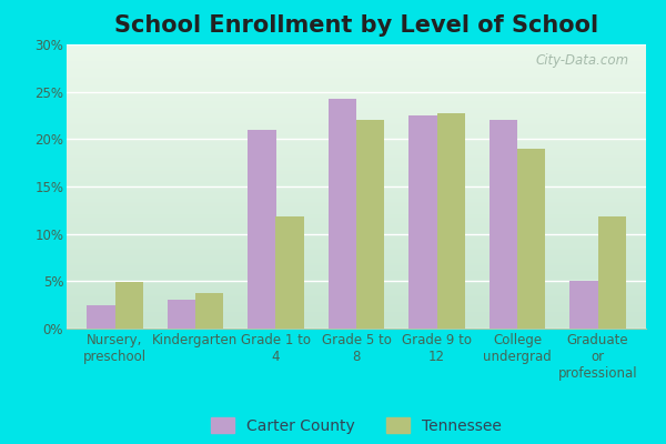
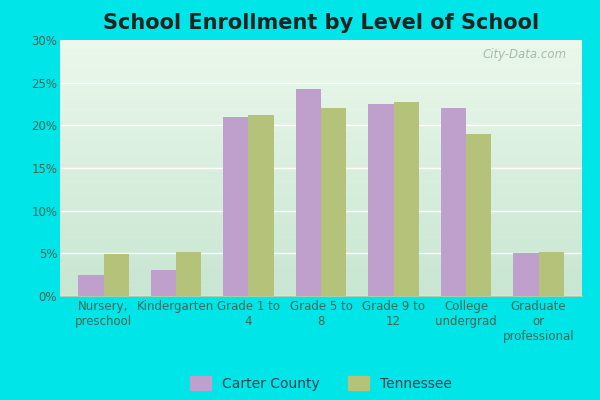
Tennessee/Kindergarten: 3.8% -> 5.2%
Tennessee/Grade 1 to 4: 11.8% -> 21.2%
Tennessee/Graduate or professional: 11.8% -> 5.1%
